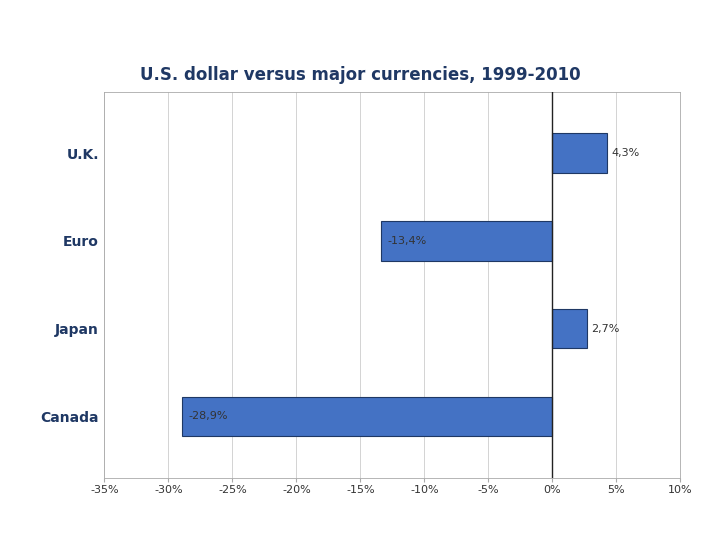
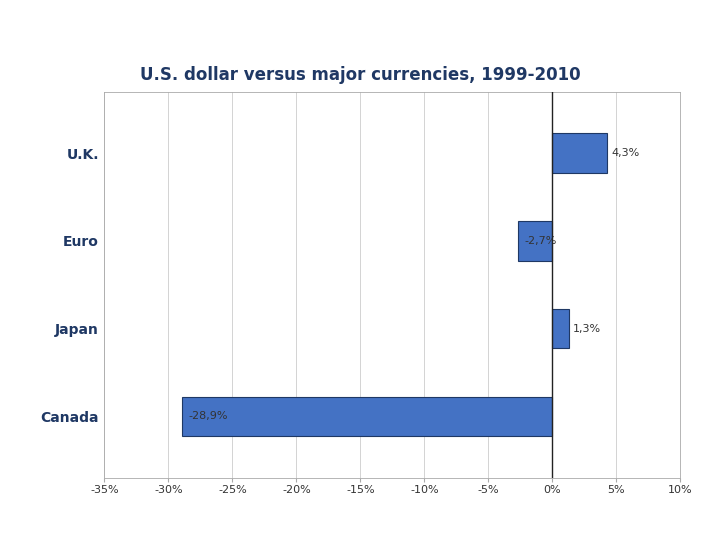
Euro: -13,4% -> -2,7%
Japan: 2,7% -> 1,3%
